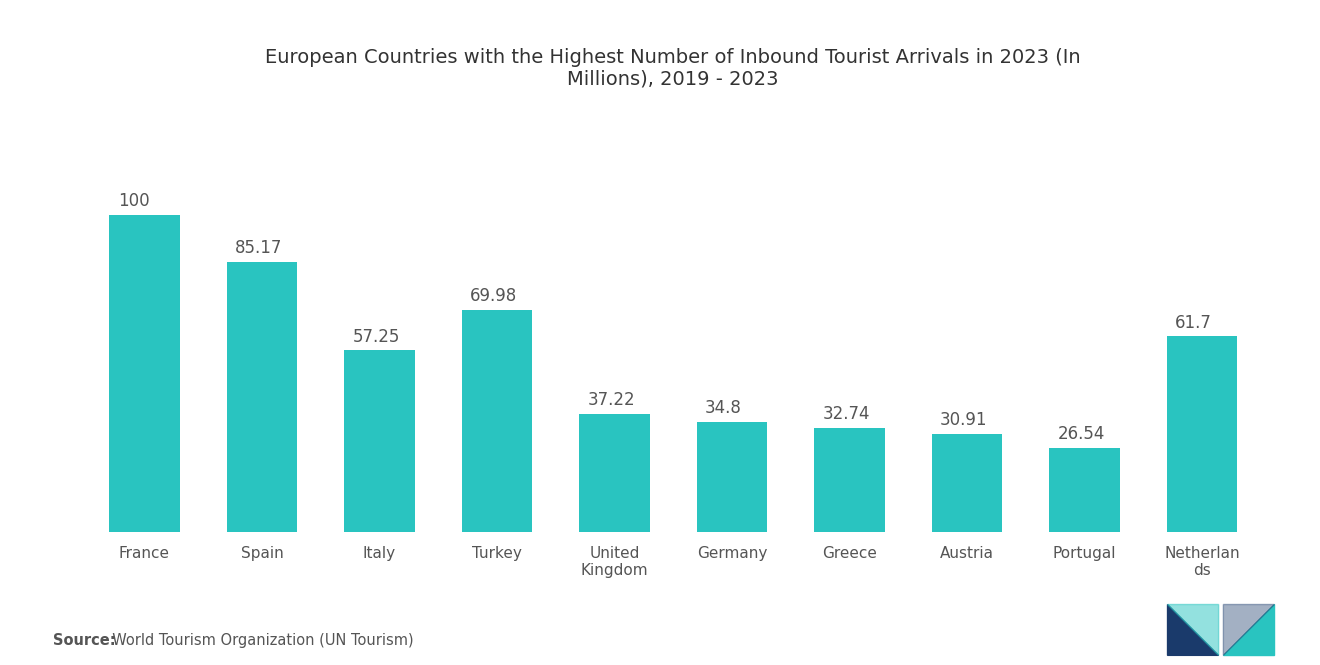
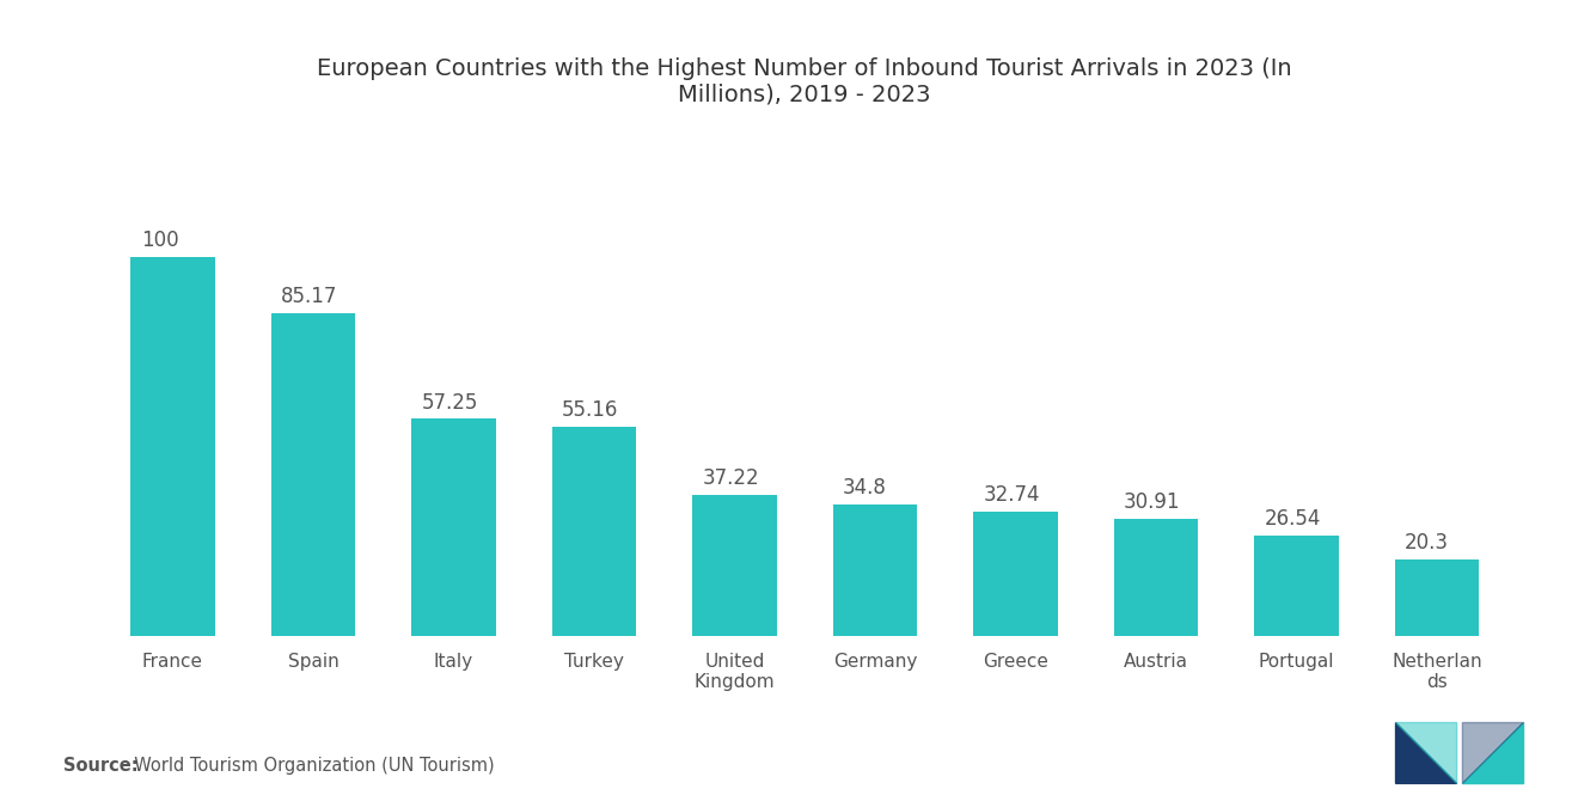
Turkey: 69.98 -> 55.16
Netherlan ds: 61.7 -> 20.3
